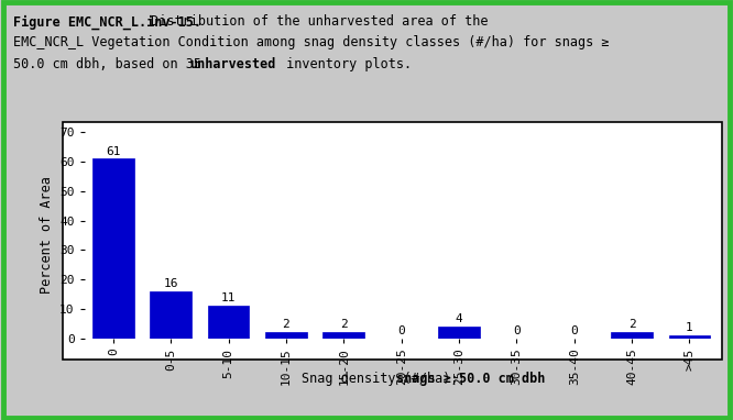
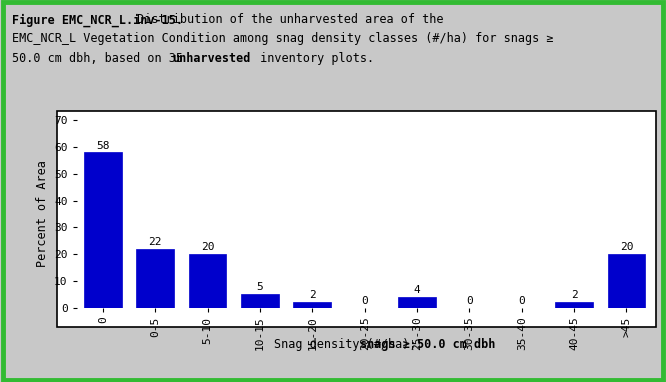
0: 61 -> 58
0-5: 16 -> 22
5-10: 11 -> 20
10-15: 2 -> 5
>45: 1 -> 20
